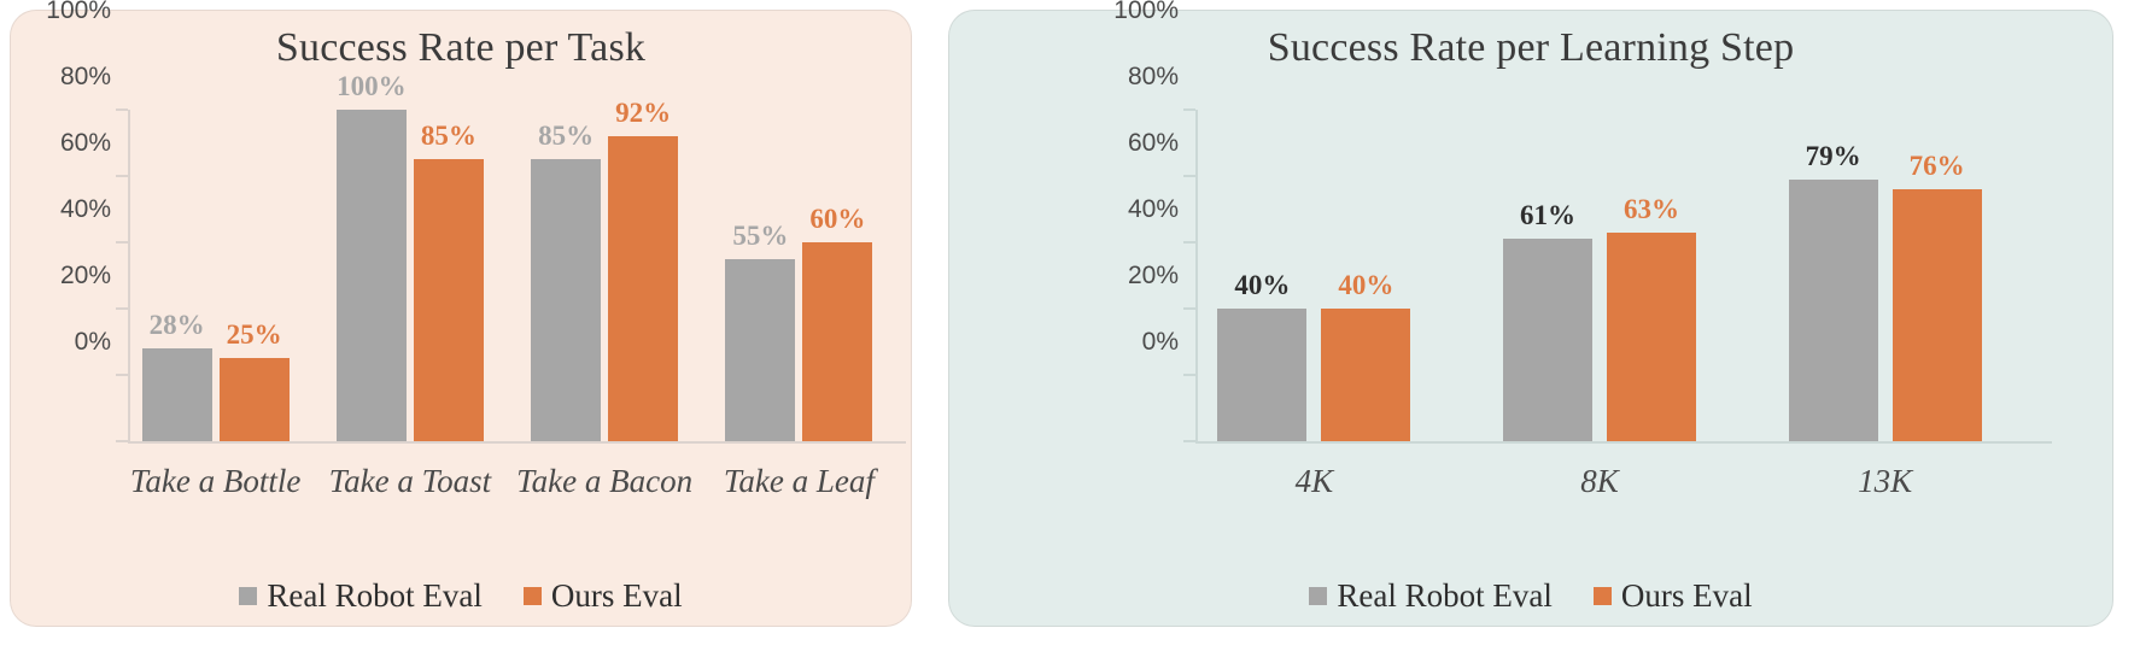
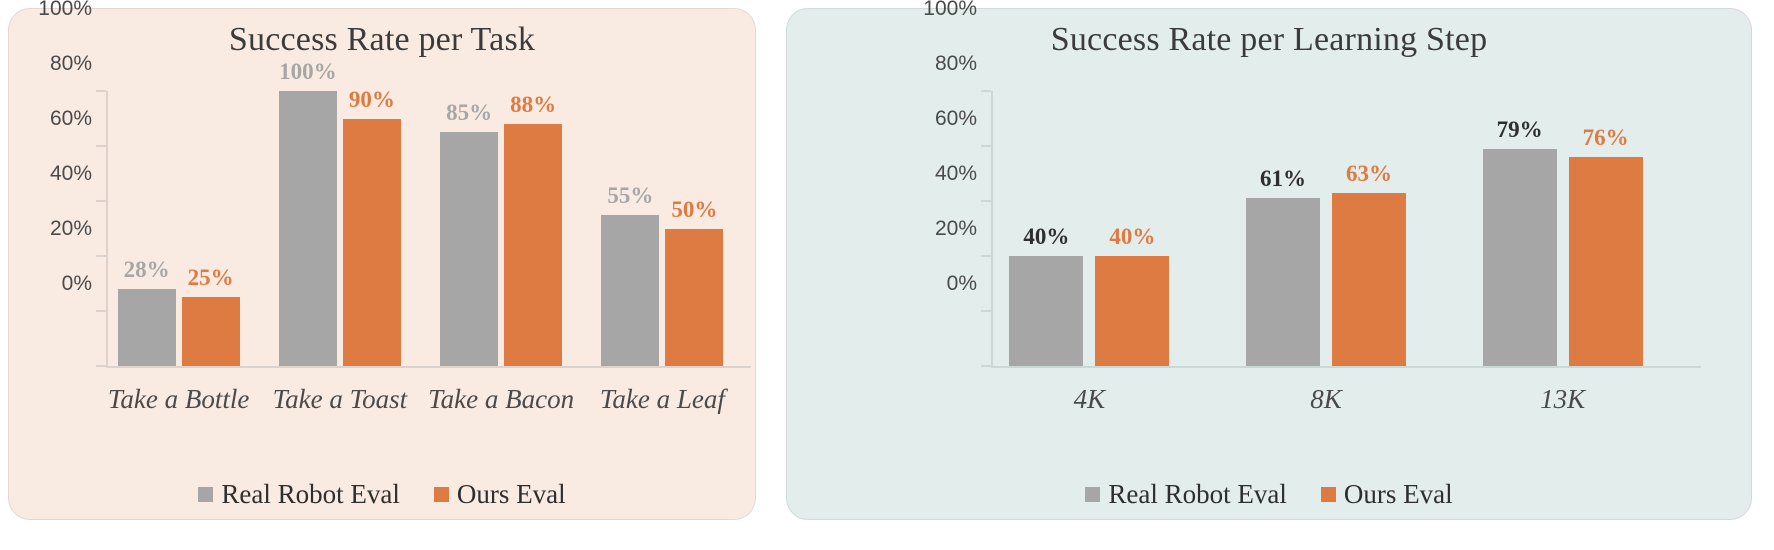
Success Rate per Task/Ours Eval/Take a Toast: 85% -> 90%
Success Rate per Task/Ours Eval/Take a Bacon: 92% -> 88%
Success Rate per Task/Ours Eval/Take a Leaf: 60% -> 50%
